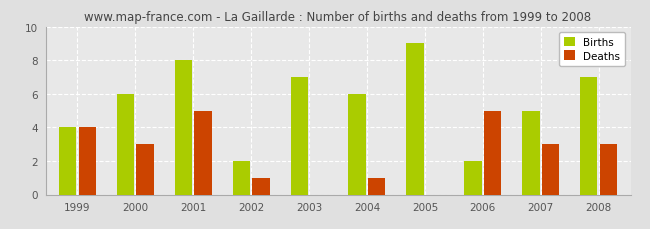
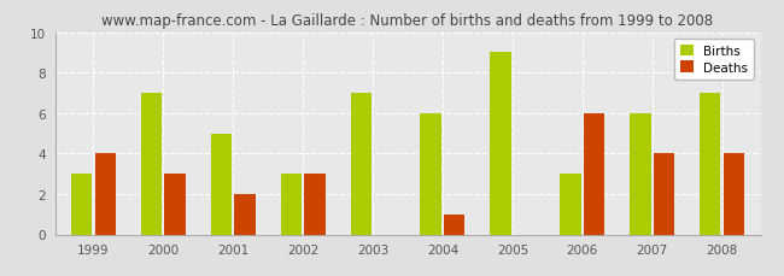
Births/1999: 4 -> 3
Births/2000: 6 -> 7
Births/2001: 8 -> 5
Deaths/2001: 5 -> 2
Births/2002: 2 -> 3
Deaths/2002: 1 -> 3
Births/2006: 2 -> 3
Deaths/2006: 5 -> 6
Births/2007: 5 -> 6
Deaths/2007: 3 -> 4
Deaths/2008: 3 -> 4
